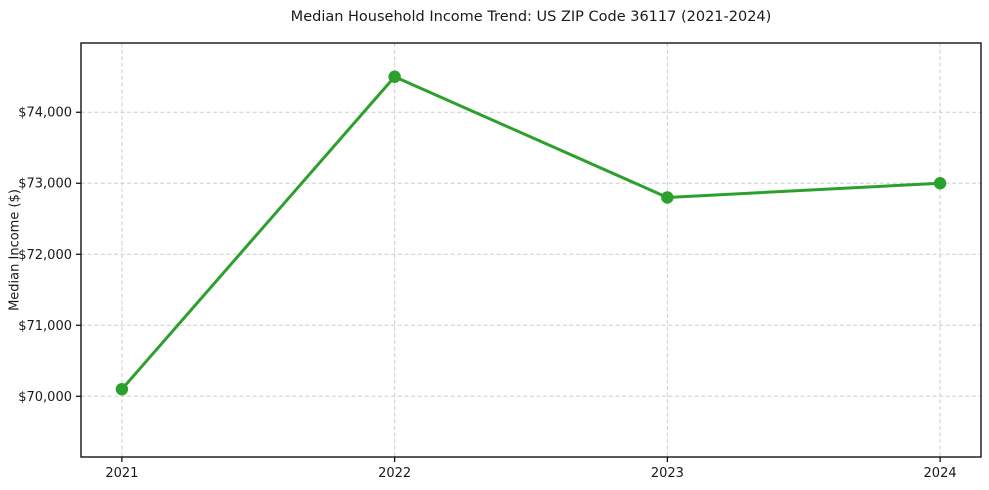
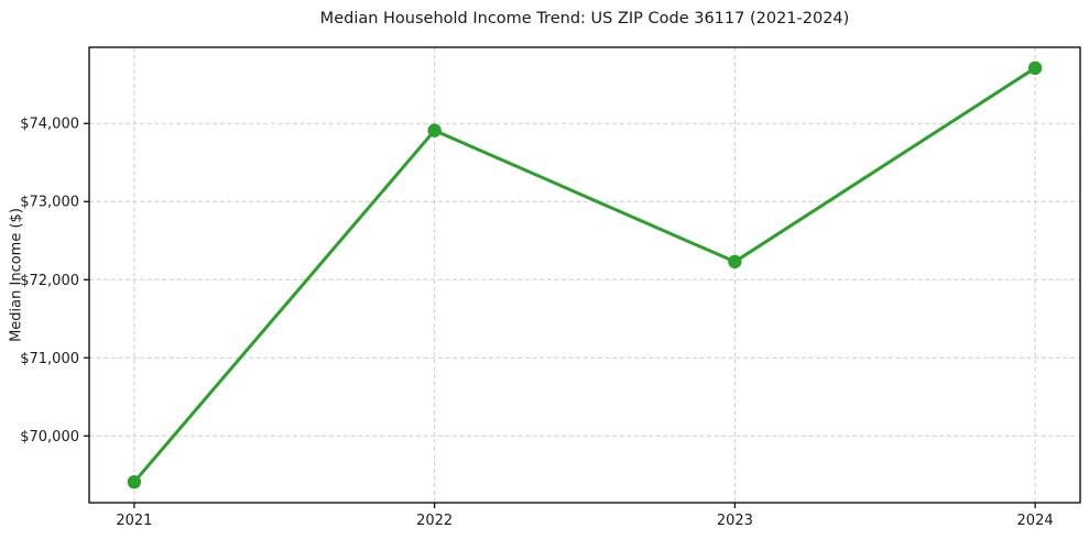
2021: $70100 -> $69400
2022: $74500 -> $73900
2023: $72800 -> $72200
2024: $73000 -> $74700
